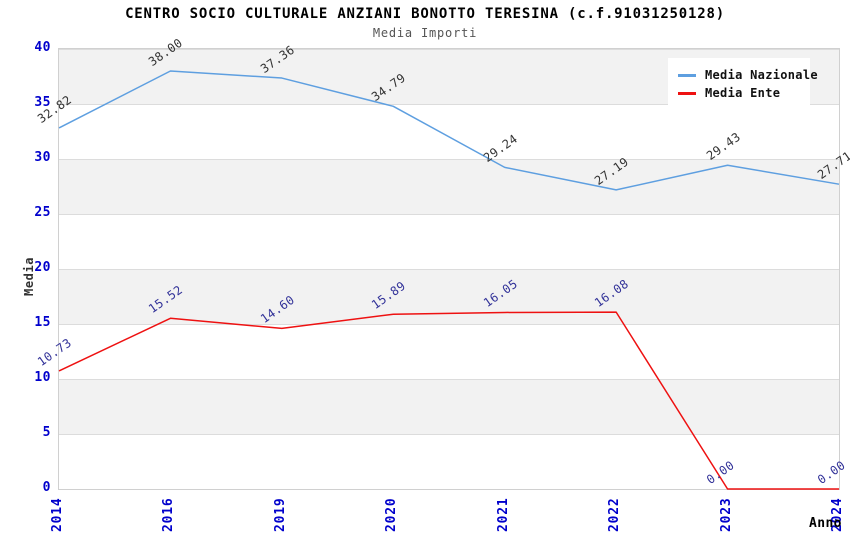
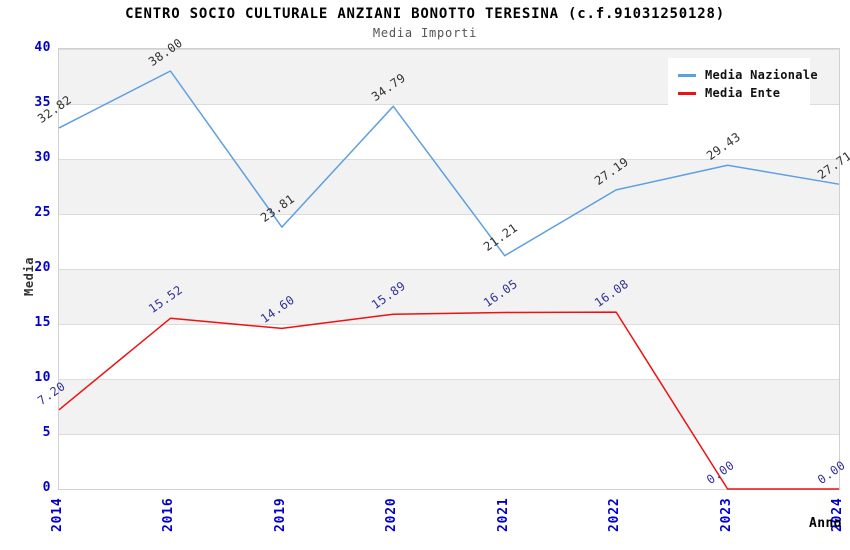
Media Ente/2014: 10.73 -> 7.20
Media Nazionale/2019: 37.36 -> 23.81
Media Nazionale/2021: 29.24 -> 21.21
